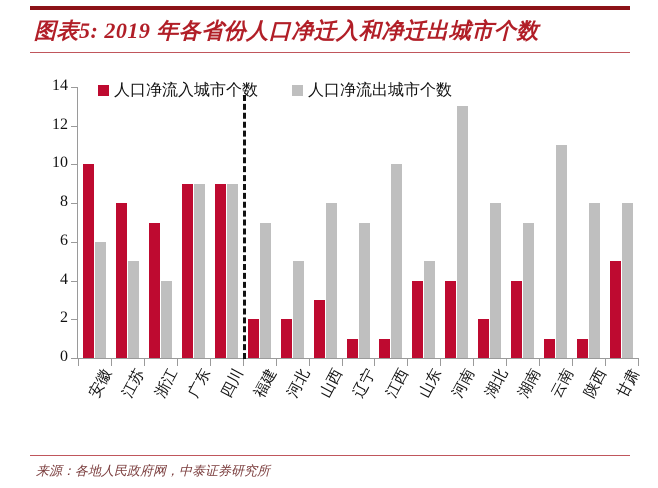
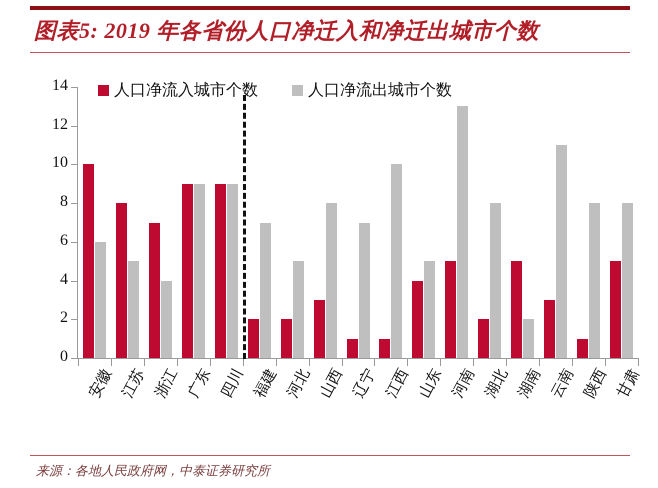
人口净流入城市个数/河南: 4 -> 5
人口净流入城市个数/湖南: 4 -> 5
人口净流出城市个数/湖南: 7 -> 2
人口净流入城市个数/云南: 1 -> 3
